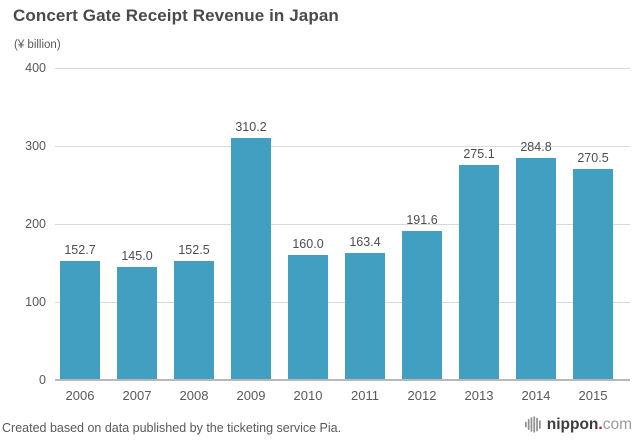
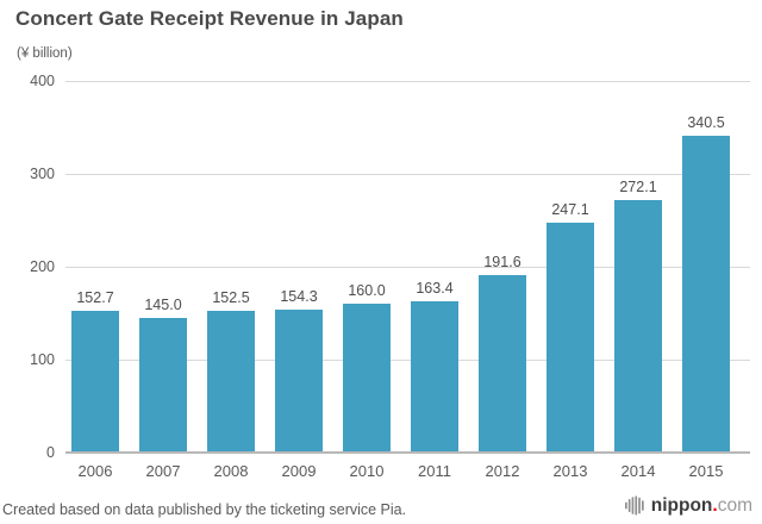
2009: 310.2 -> 154.3
2013: 275.1 -> 247.1
2014: 284.8 -> 272.1
2015: 270.5 -> 340.5
